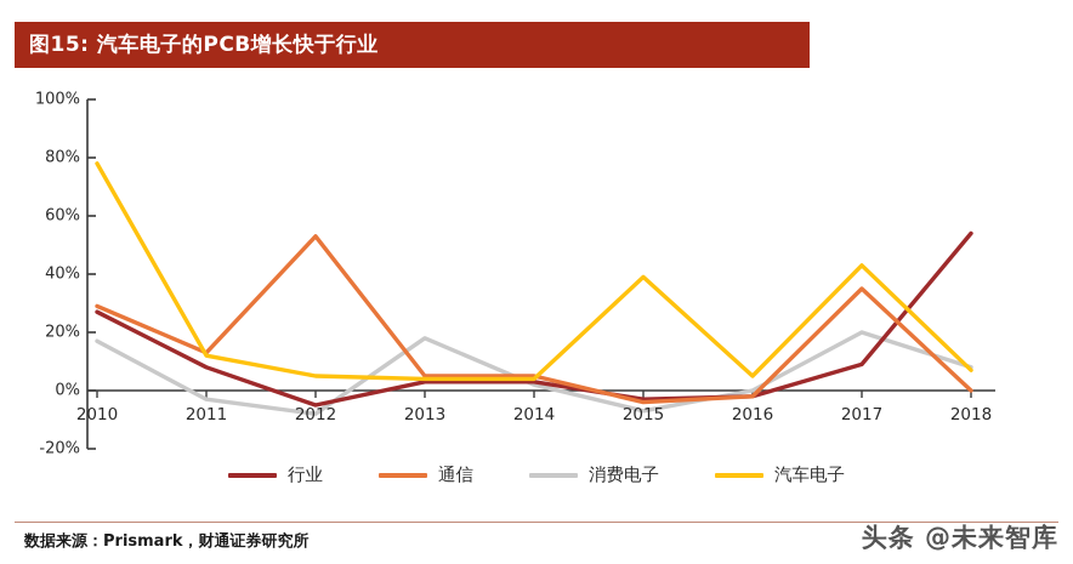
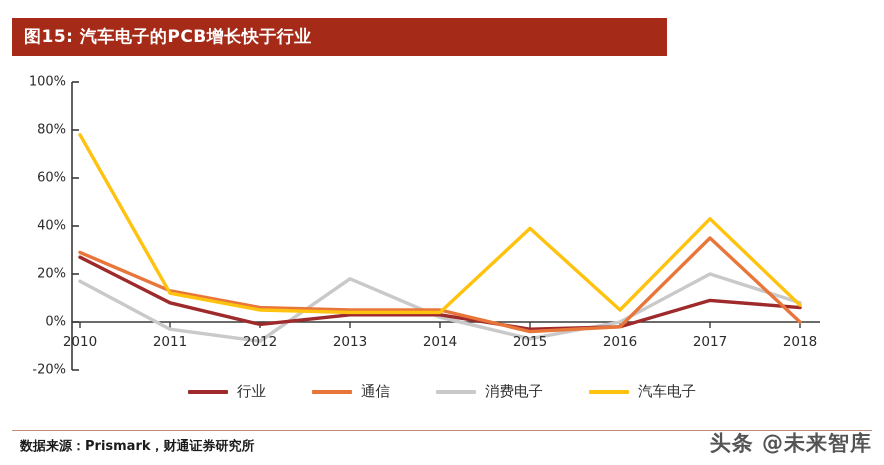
行业/2012: -5% -> -1%
通信/2012: 53% -> 6%
行业/2018: 54% -> 6%
